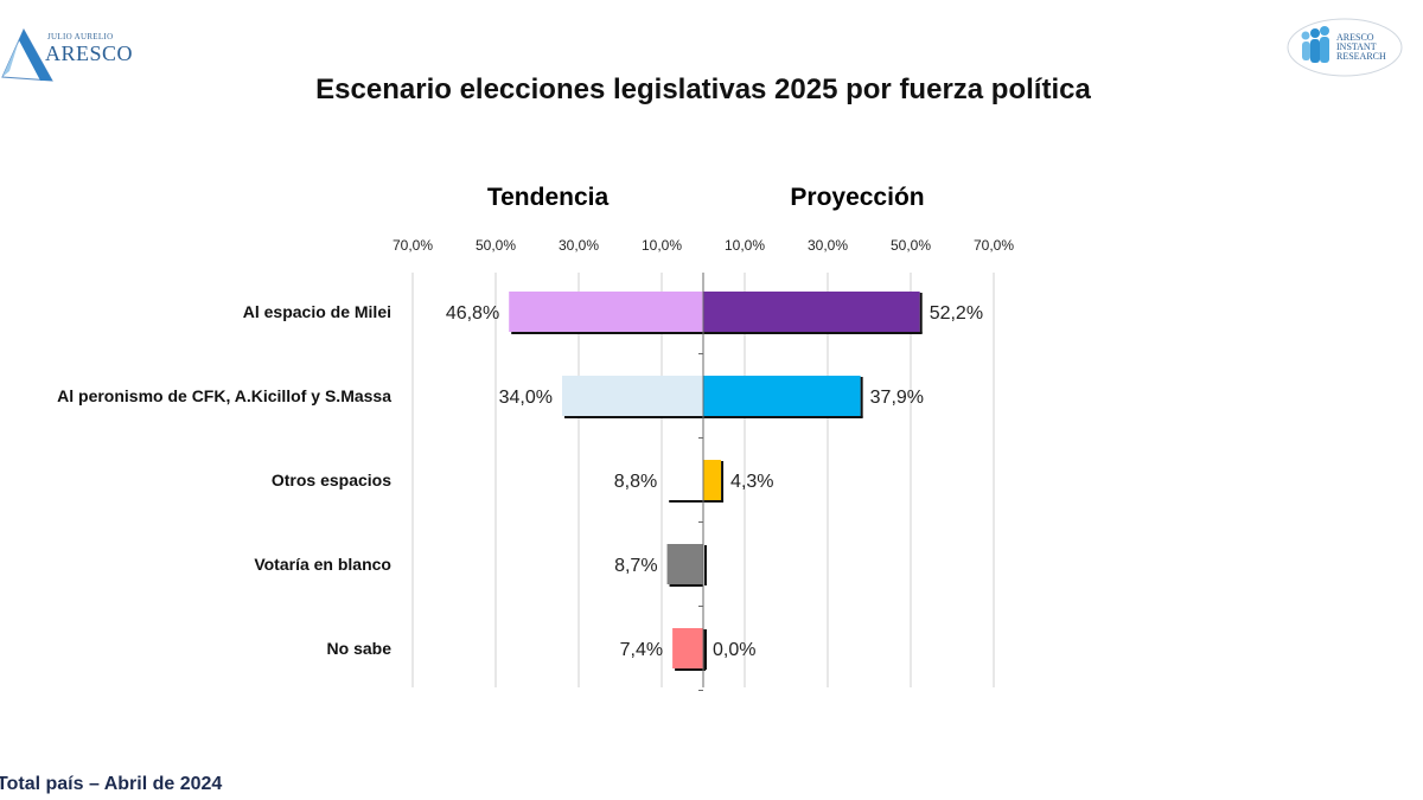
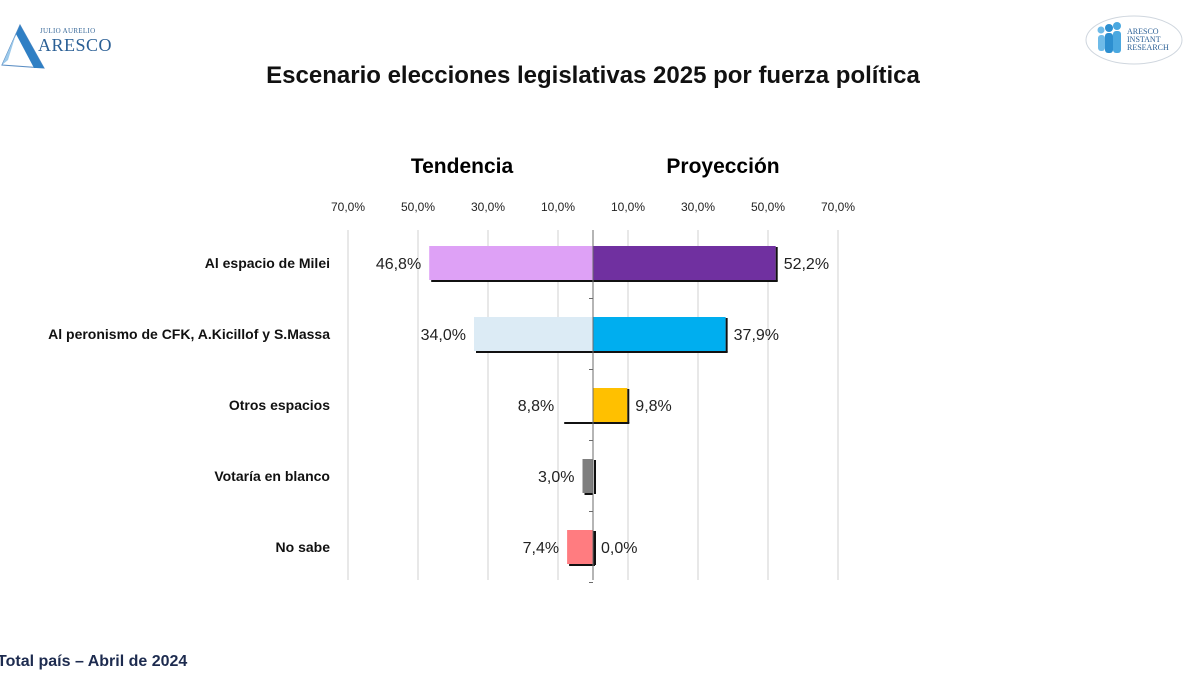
Proyección/Otros espacios: 4,3% -> 9,8%
Tendencia/Votaría en blanco: 8,7% -> 3,0%
